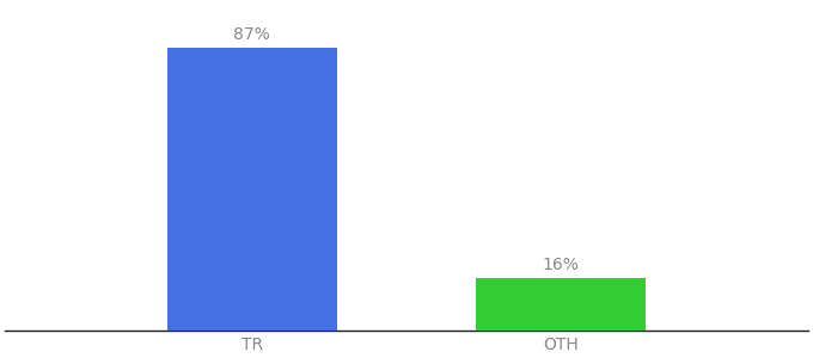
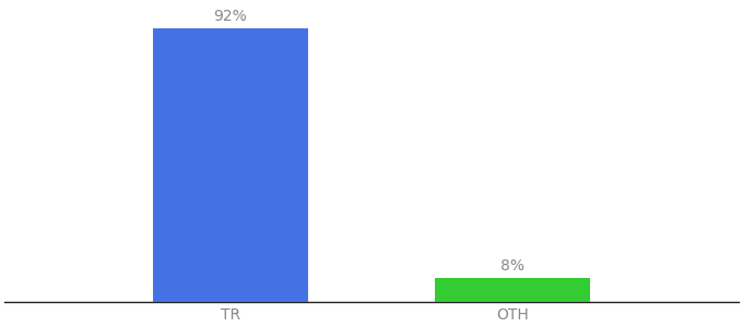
TR: 87% -> 92%
OTH: 16% -> 8%
